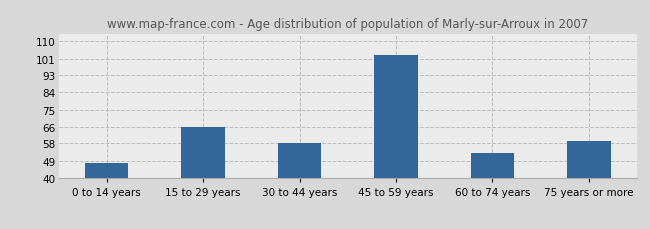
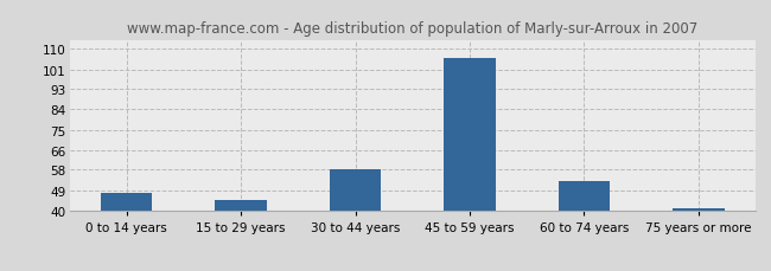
15 to 29 years: 66 -> 45
45 to 59 years: 103 -> 106
75 years or more: 59 -> 41
